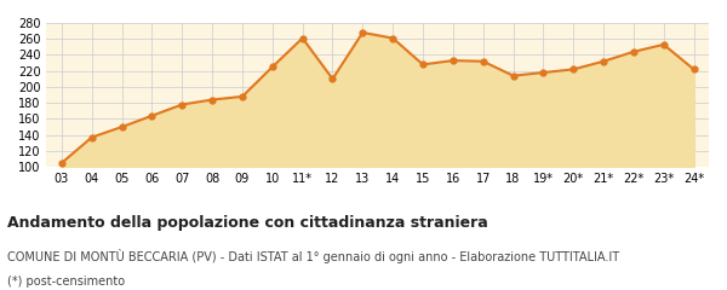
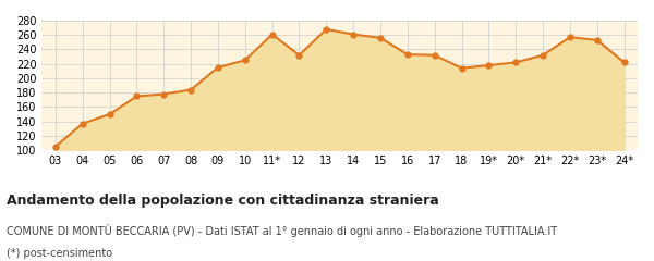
06: 164 -> 175
09: 188 -> 215
12: 210 -> 232
15: 228 -> 256
22*: 244 -> 257
